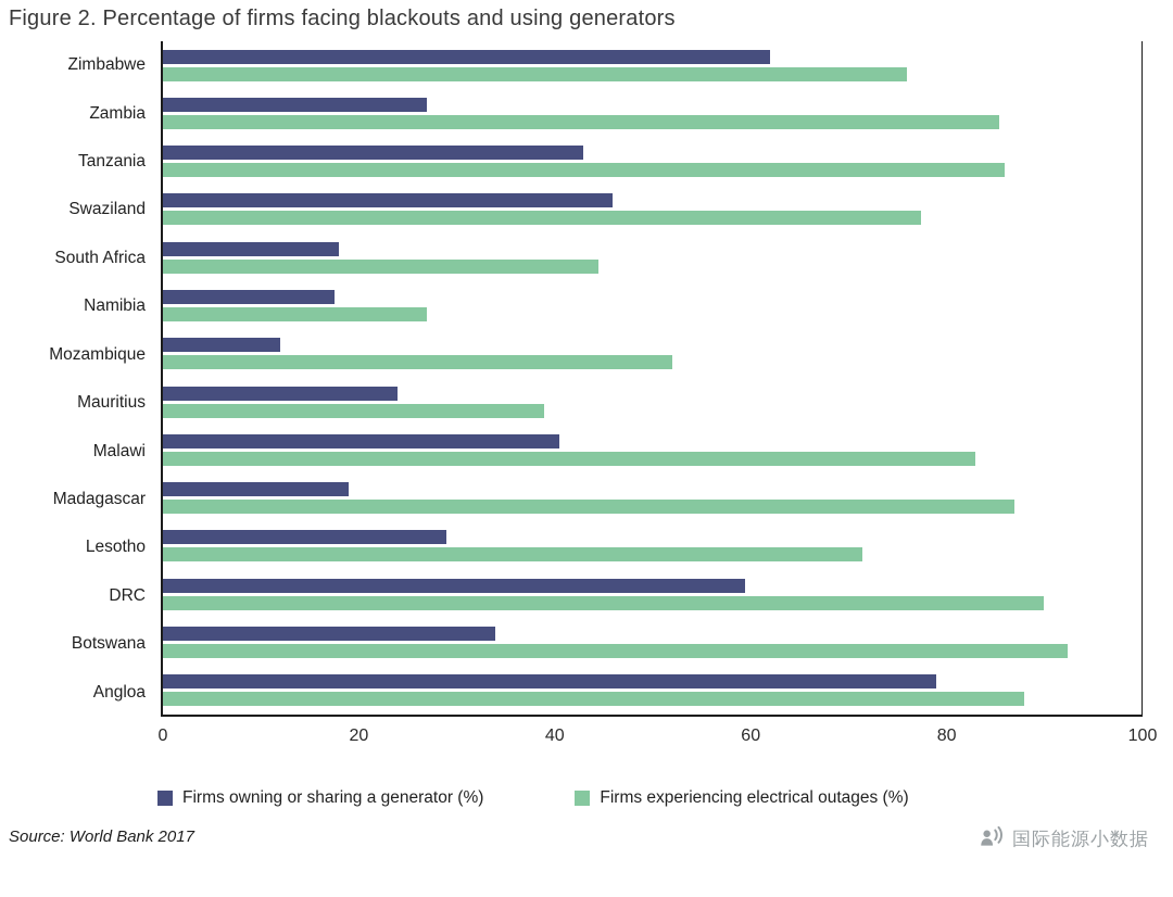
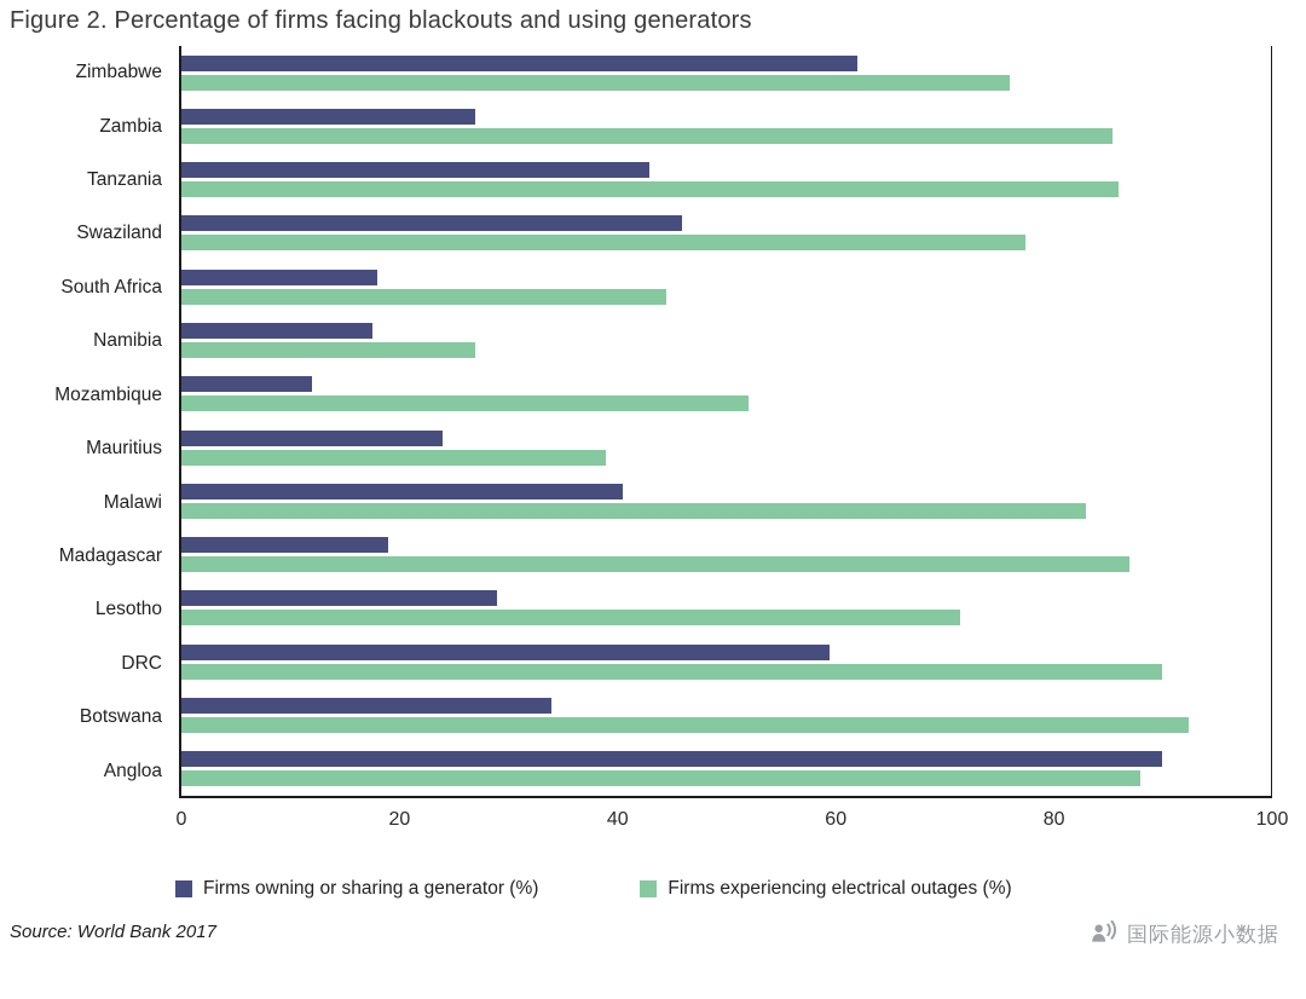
Firms owning or sharing a generator (%)/Angloa: 79 -> 90
